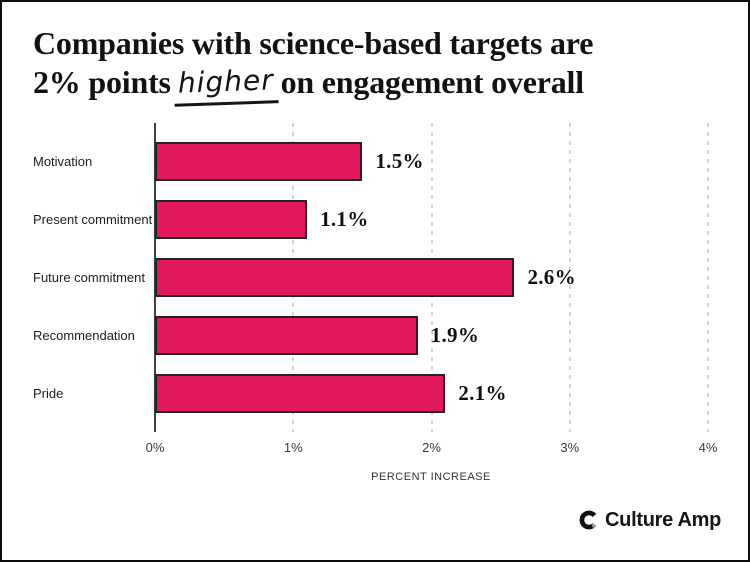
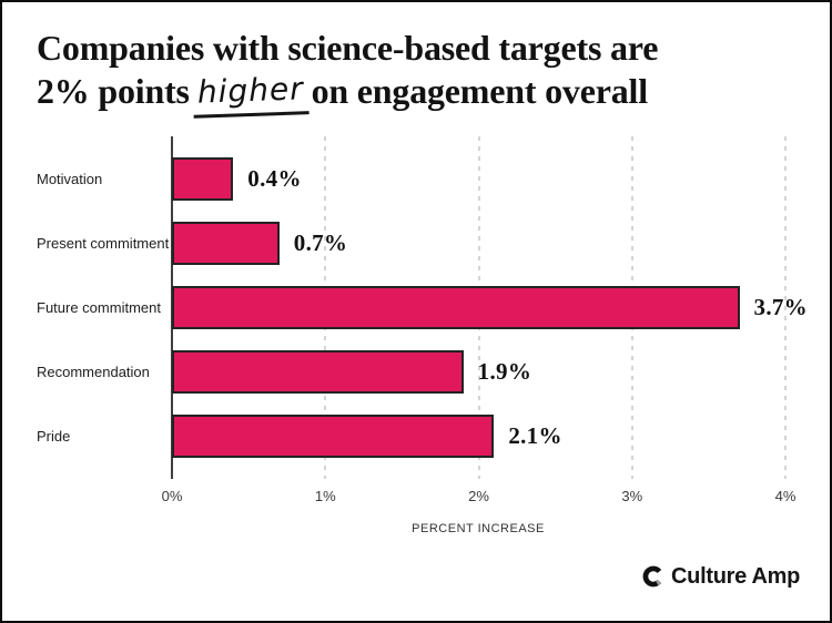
Motivation: 1.5% -> 0.4%
Present commitment: 1.1% -> 0.7%
Future commitment: 2.6% -> 3.7%
